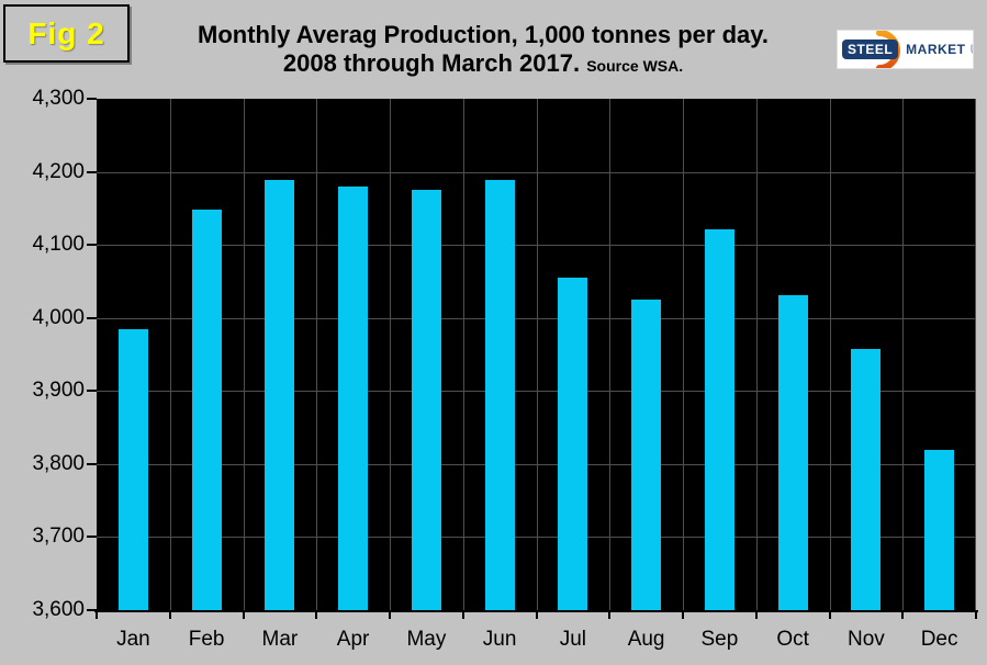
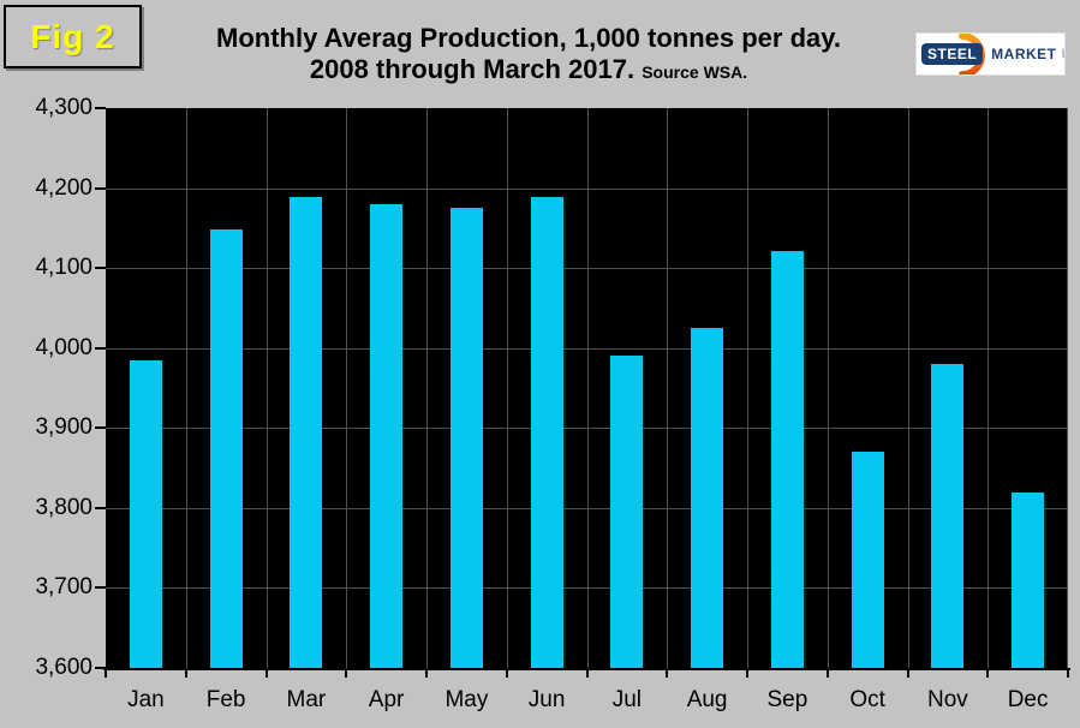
Jul: 4060 -> 3990
Oct: 4030 -> 3870
Nov: 3960 -> 3980
